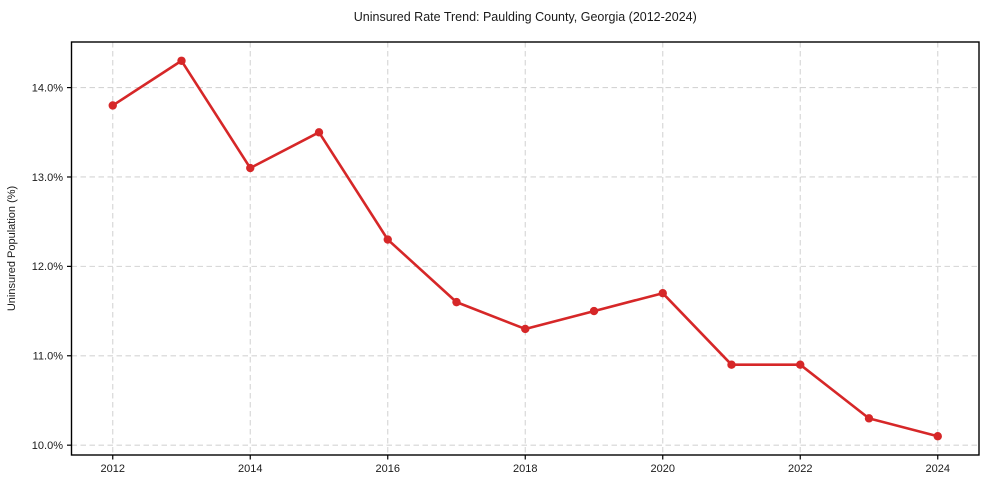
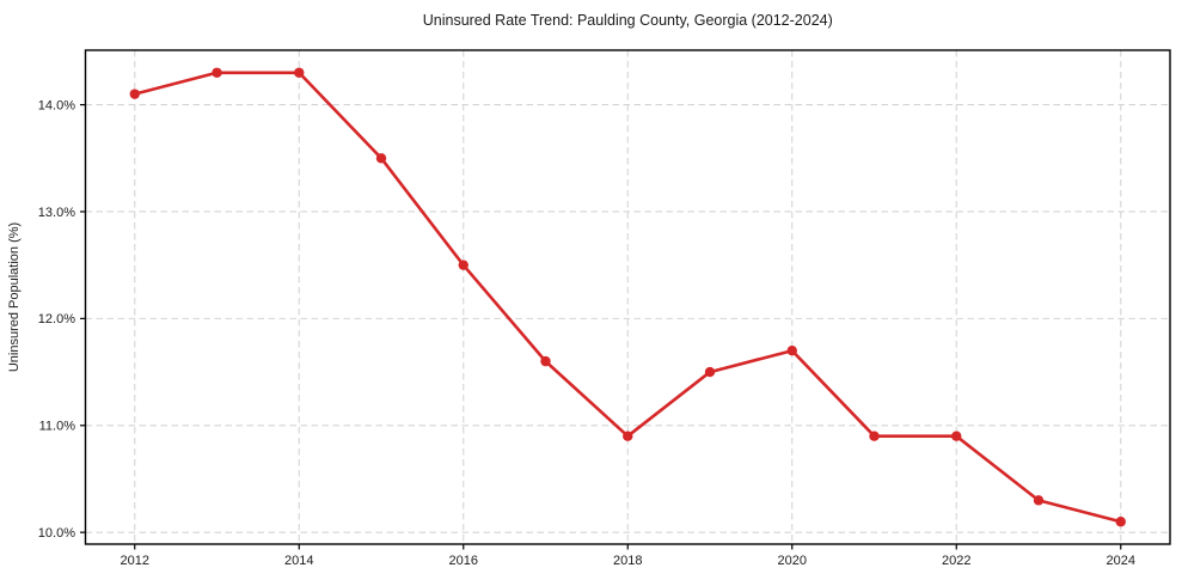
2012: 13.8% -> 14.1%
2014: 13.1% -> 14.3%
2016: 12.3% -> 12.5%
2018: 11.3% -> 10.9%
